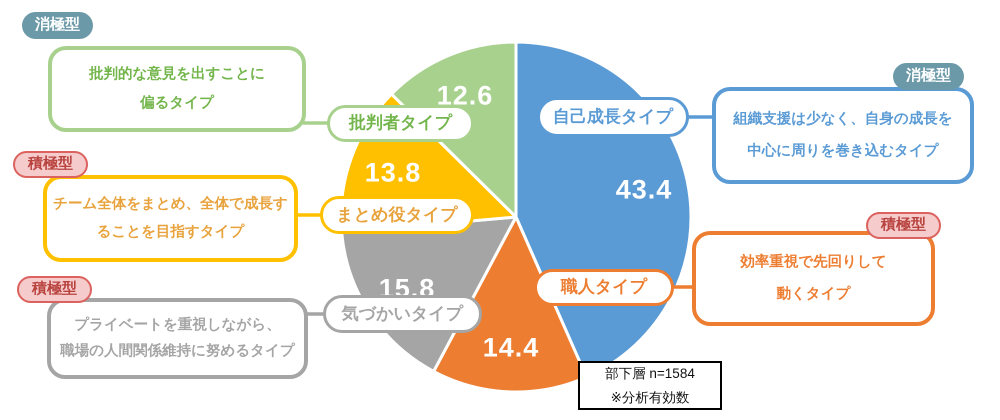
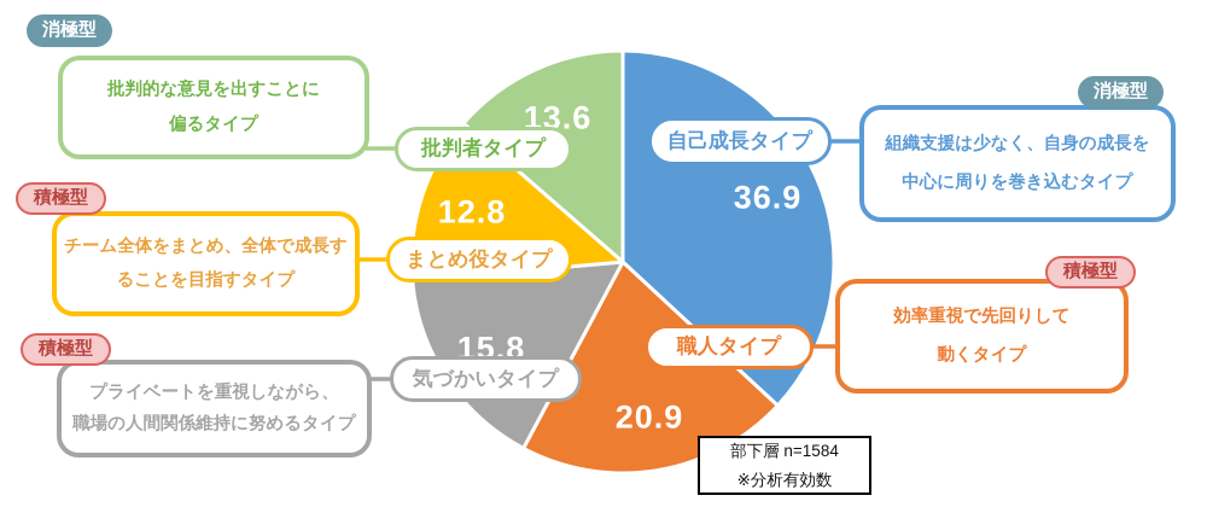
自己成長タイプ: 43.4 -> 36.9
職人タイプ: 14.4 -> 20.9
まとめ役タイプ: 13.8 -> 12.8
批判者タイプ: 12.6 -> 13.6
